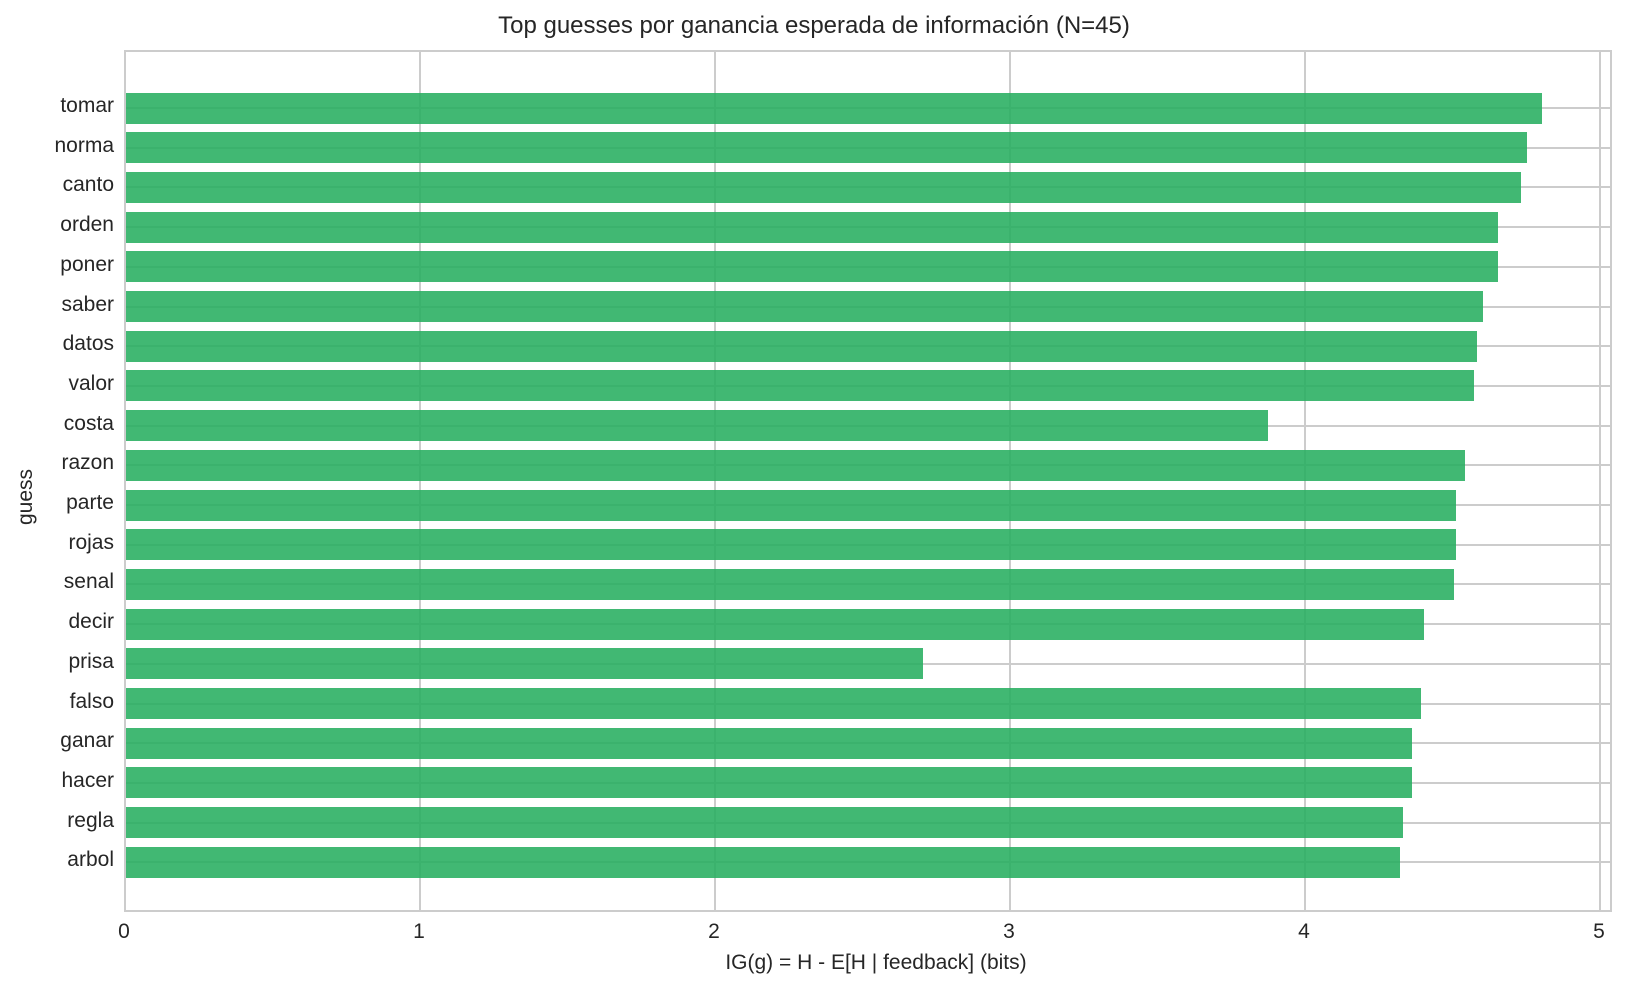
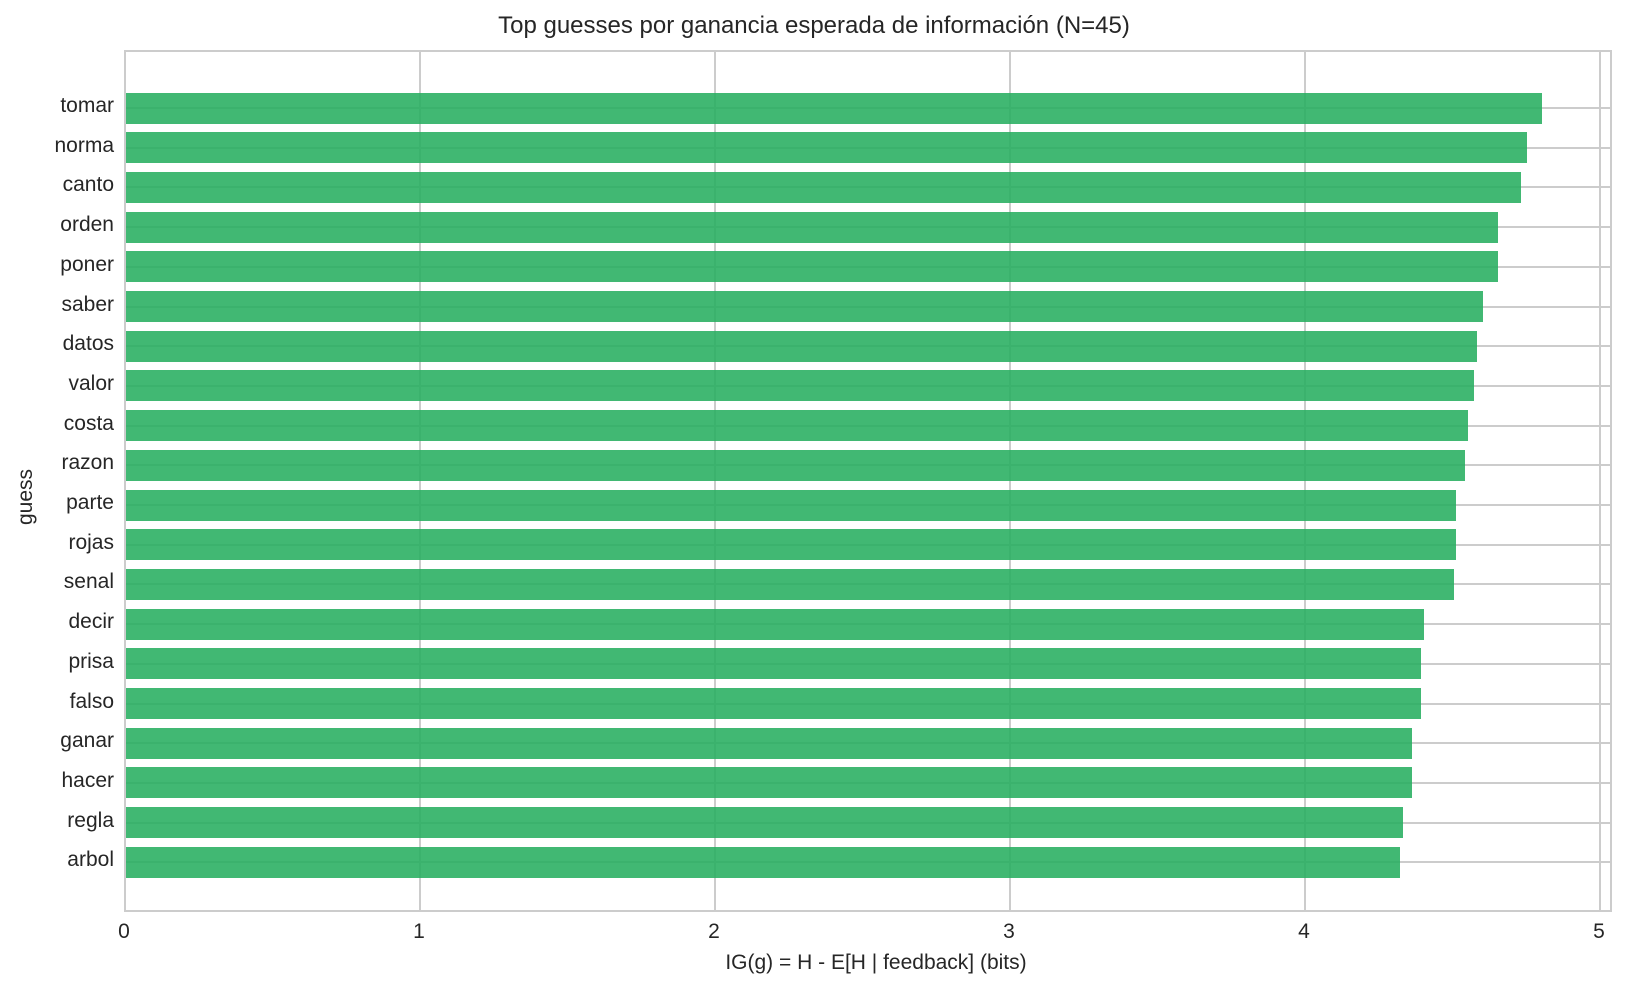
costa: 3.87 -> 4.55
prisa: 2.70 -> 4.39
